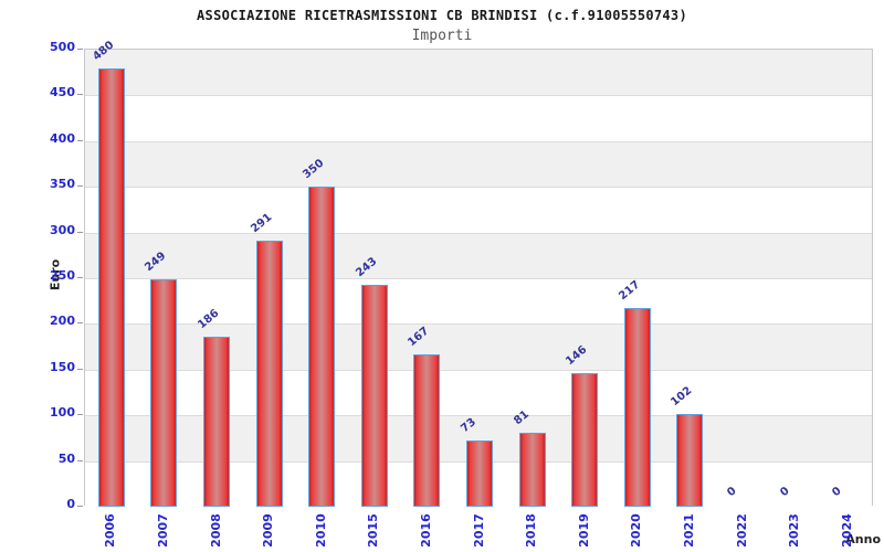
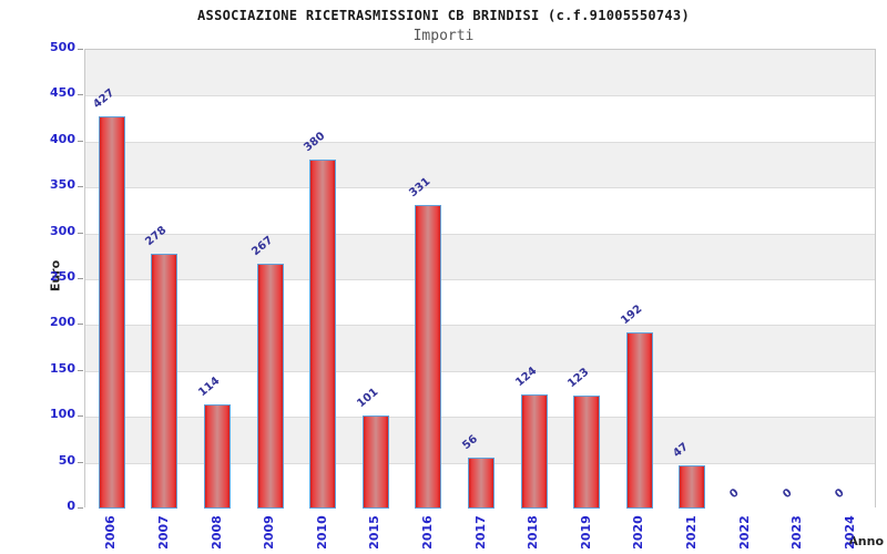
2006: 480 -> 427
2007: 249 -> 278
2008: 186 -> 114
2009: 291 -> 267
2010: 350 -> 380
2015: 243 -> 101
2016: 167 -> 331
2017: 73 -> 56
2018: 81 -> 124
2019: 146 -> 123
2020: 217 -> 192
2021: 102 -> 47
